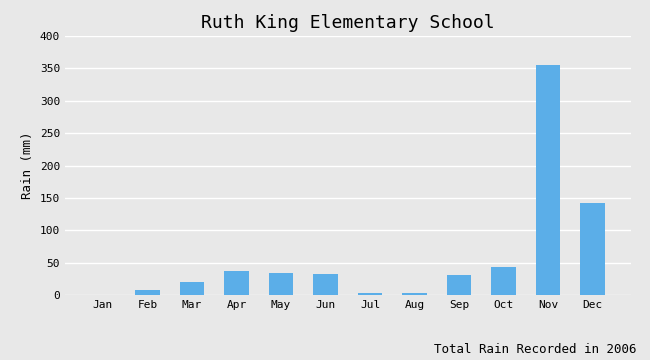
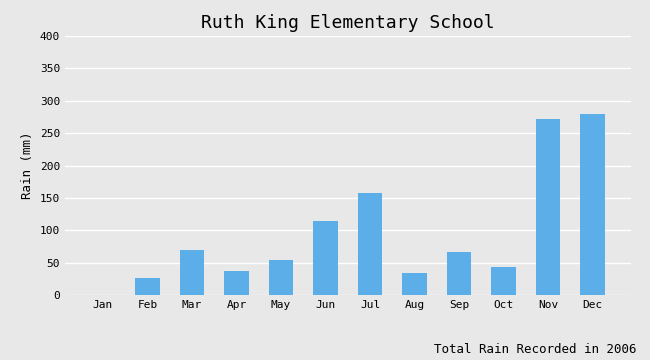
Feb: 8 -> 26
Mar: 20 -> 70
May: 35 -> 54
Jun: 33 -> 114
Jul: 4 -> 158
Aug: 4 -> 34
Sep: 31 -> 66
Nov: 355 -> 272
Dec: 143 -> 280
